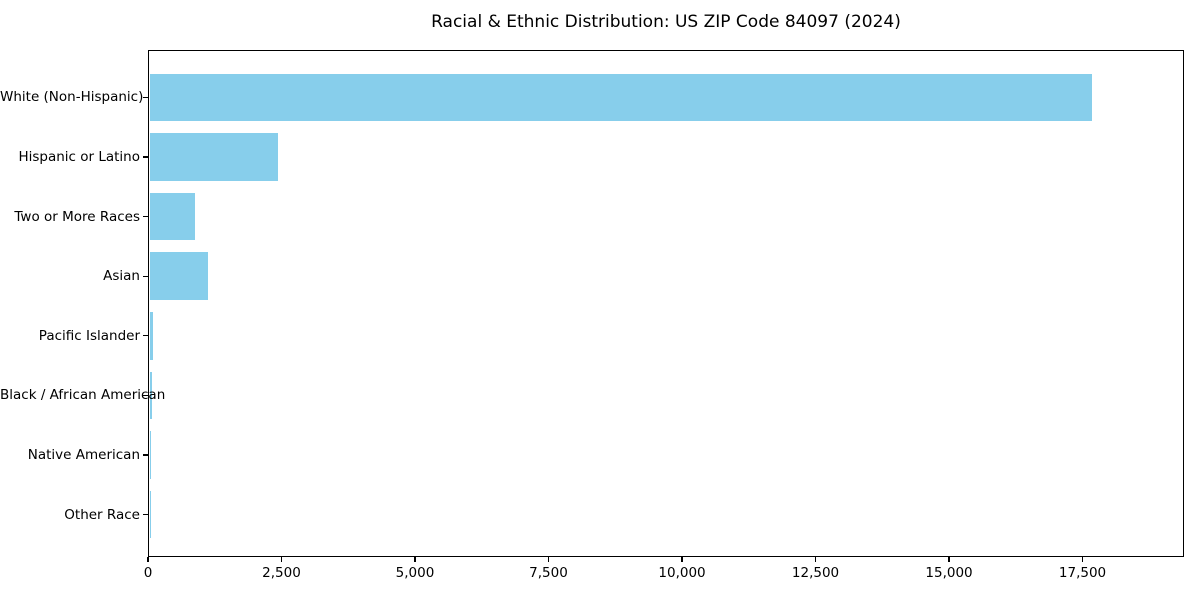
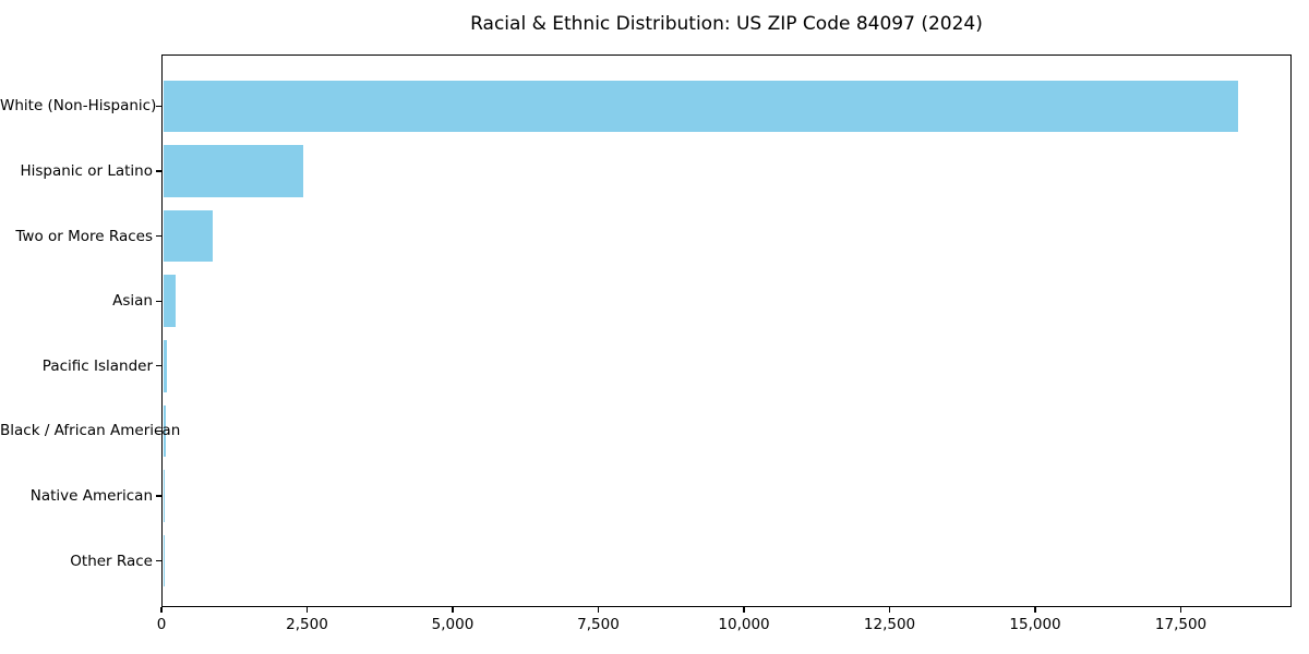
White (Non-Hispanic): 17700 -> 18500
Asian: 1100 -> 200
